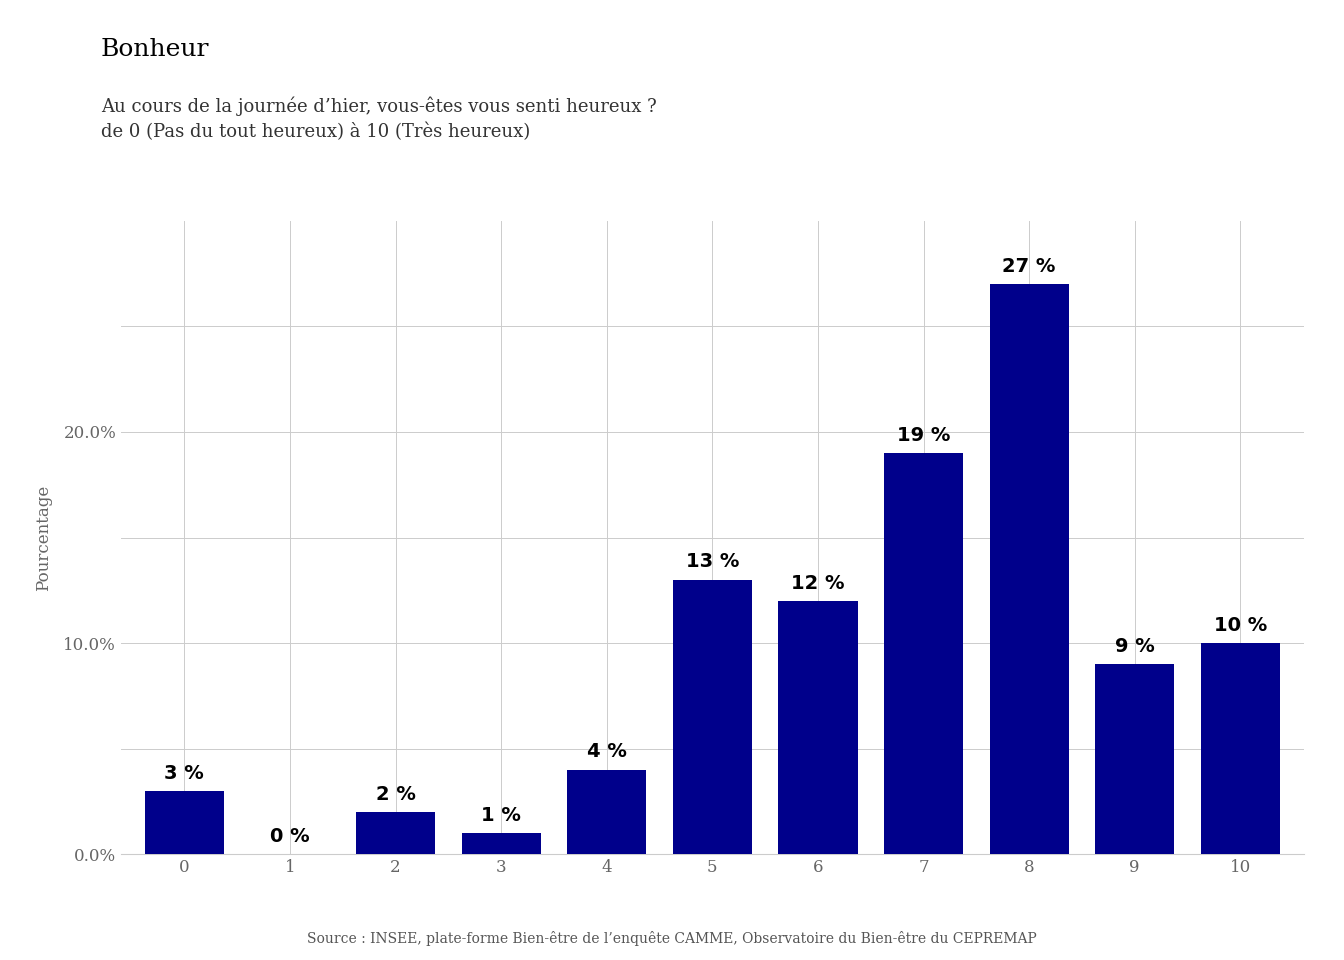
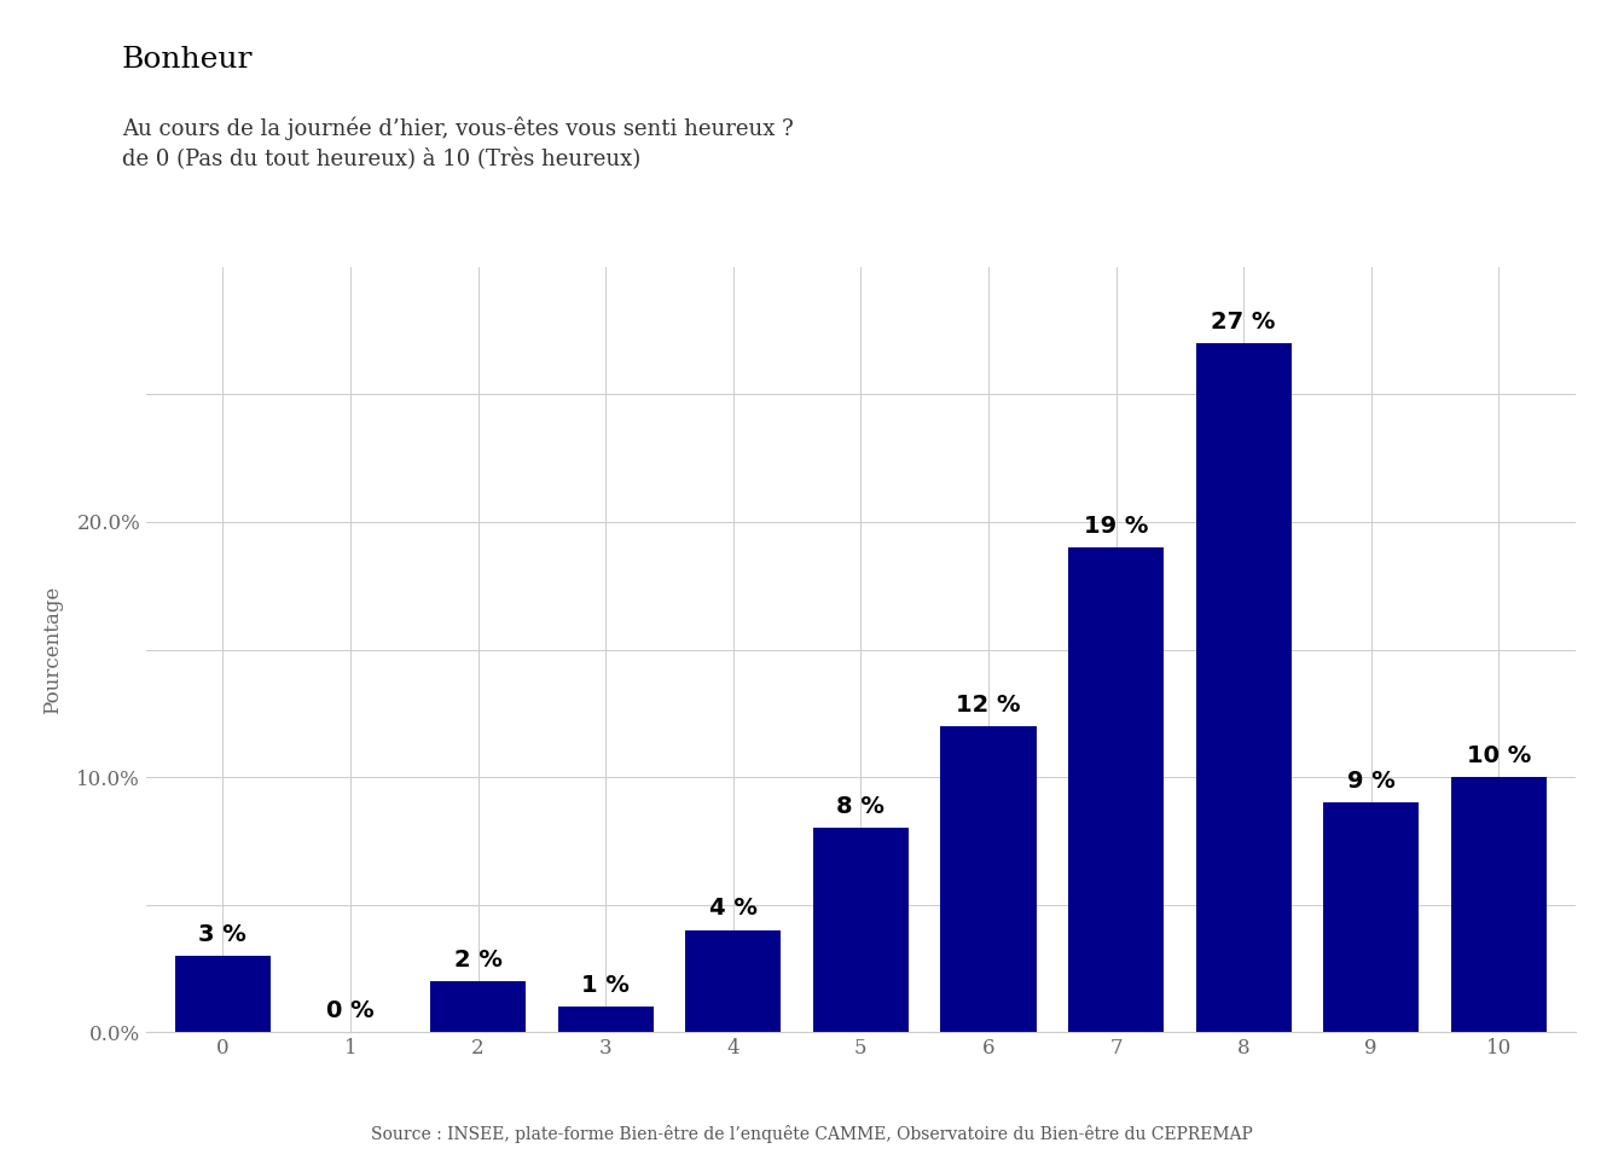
5: 13 -> 8
